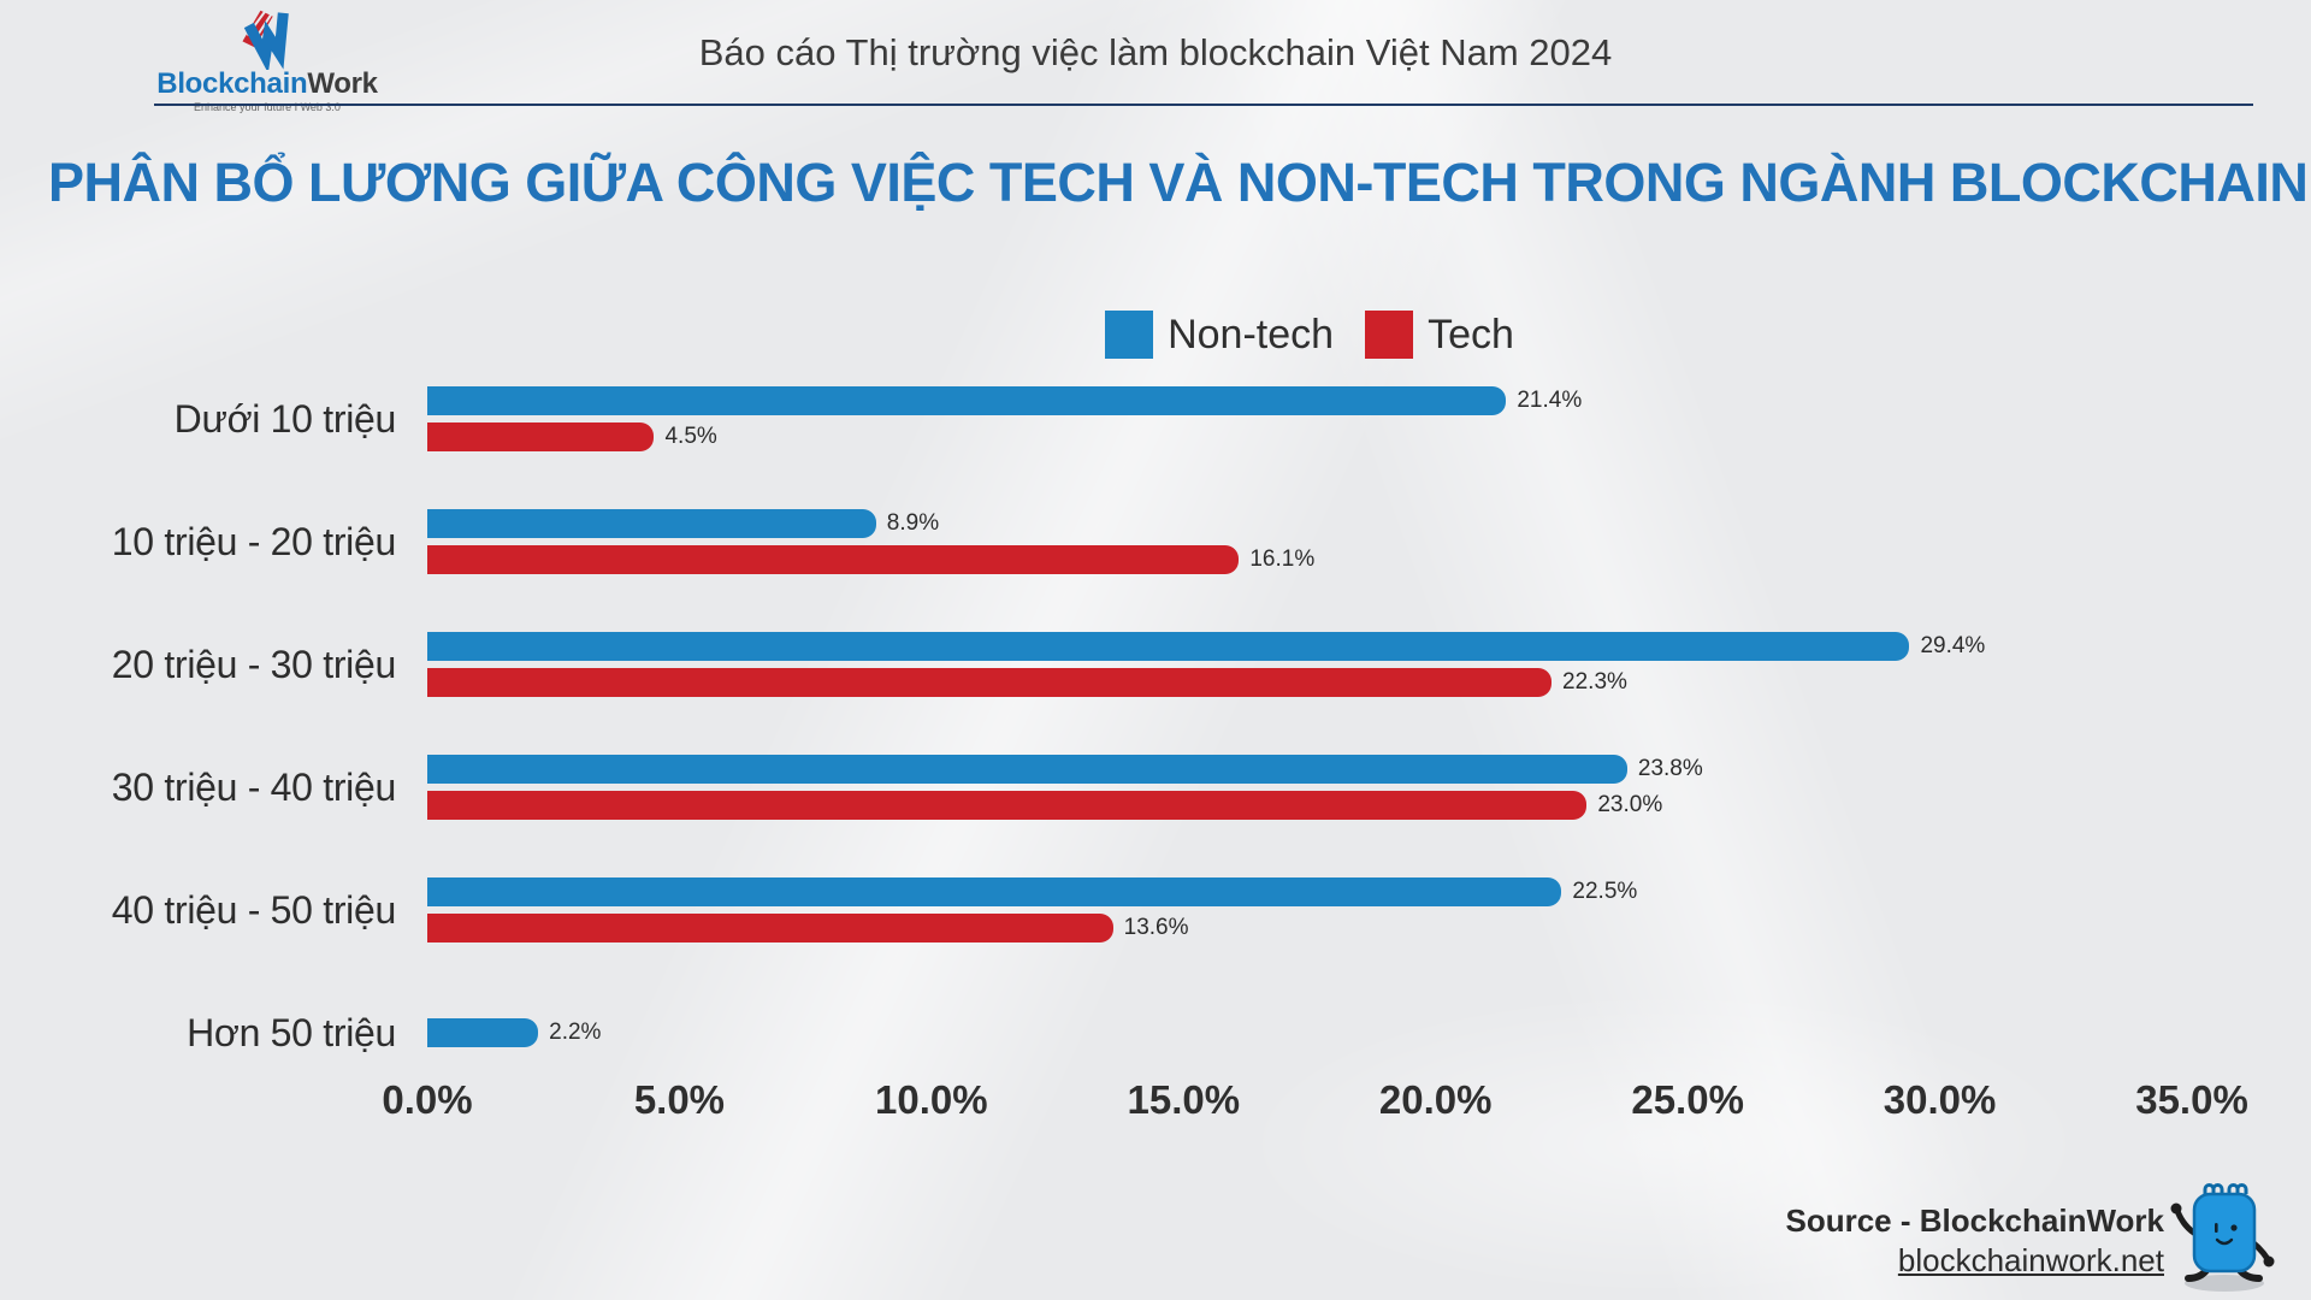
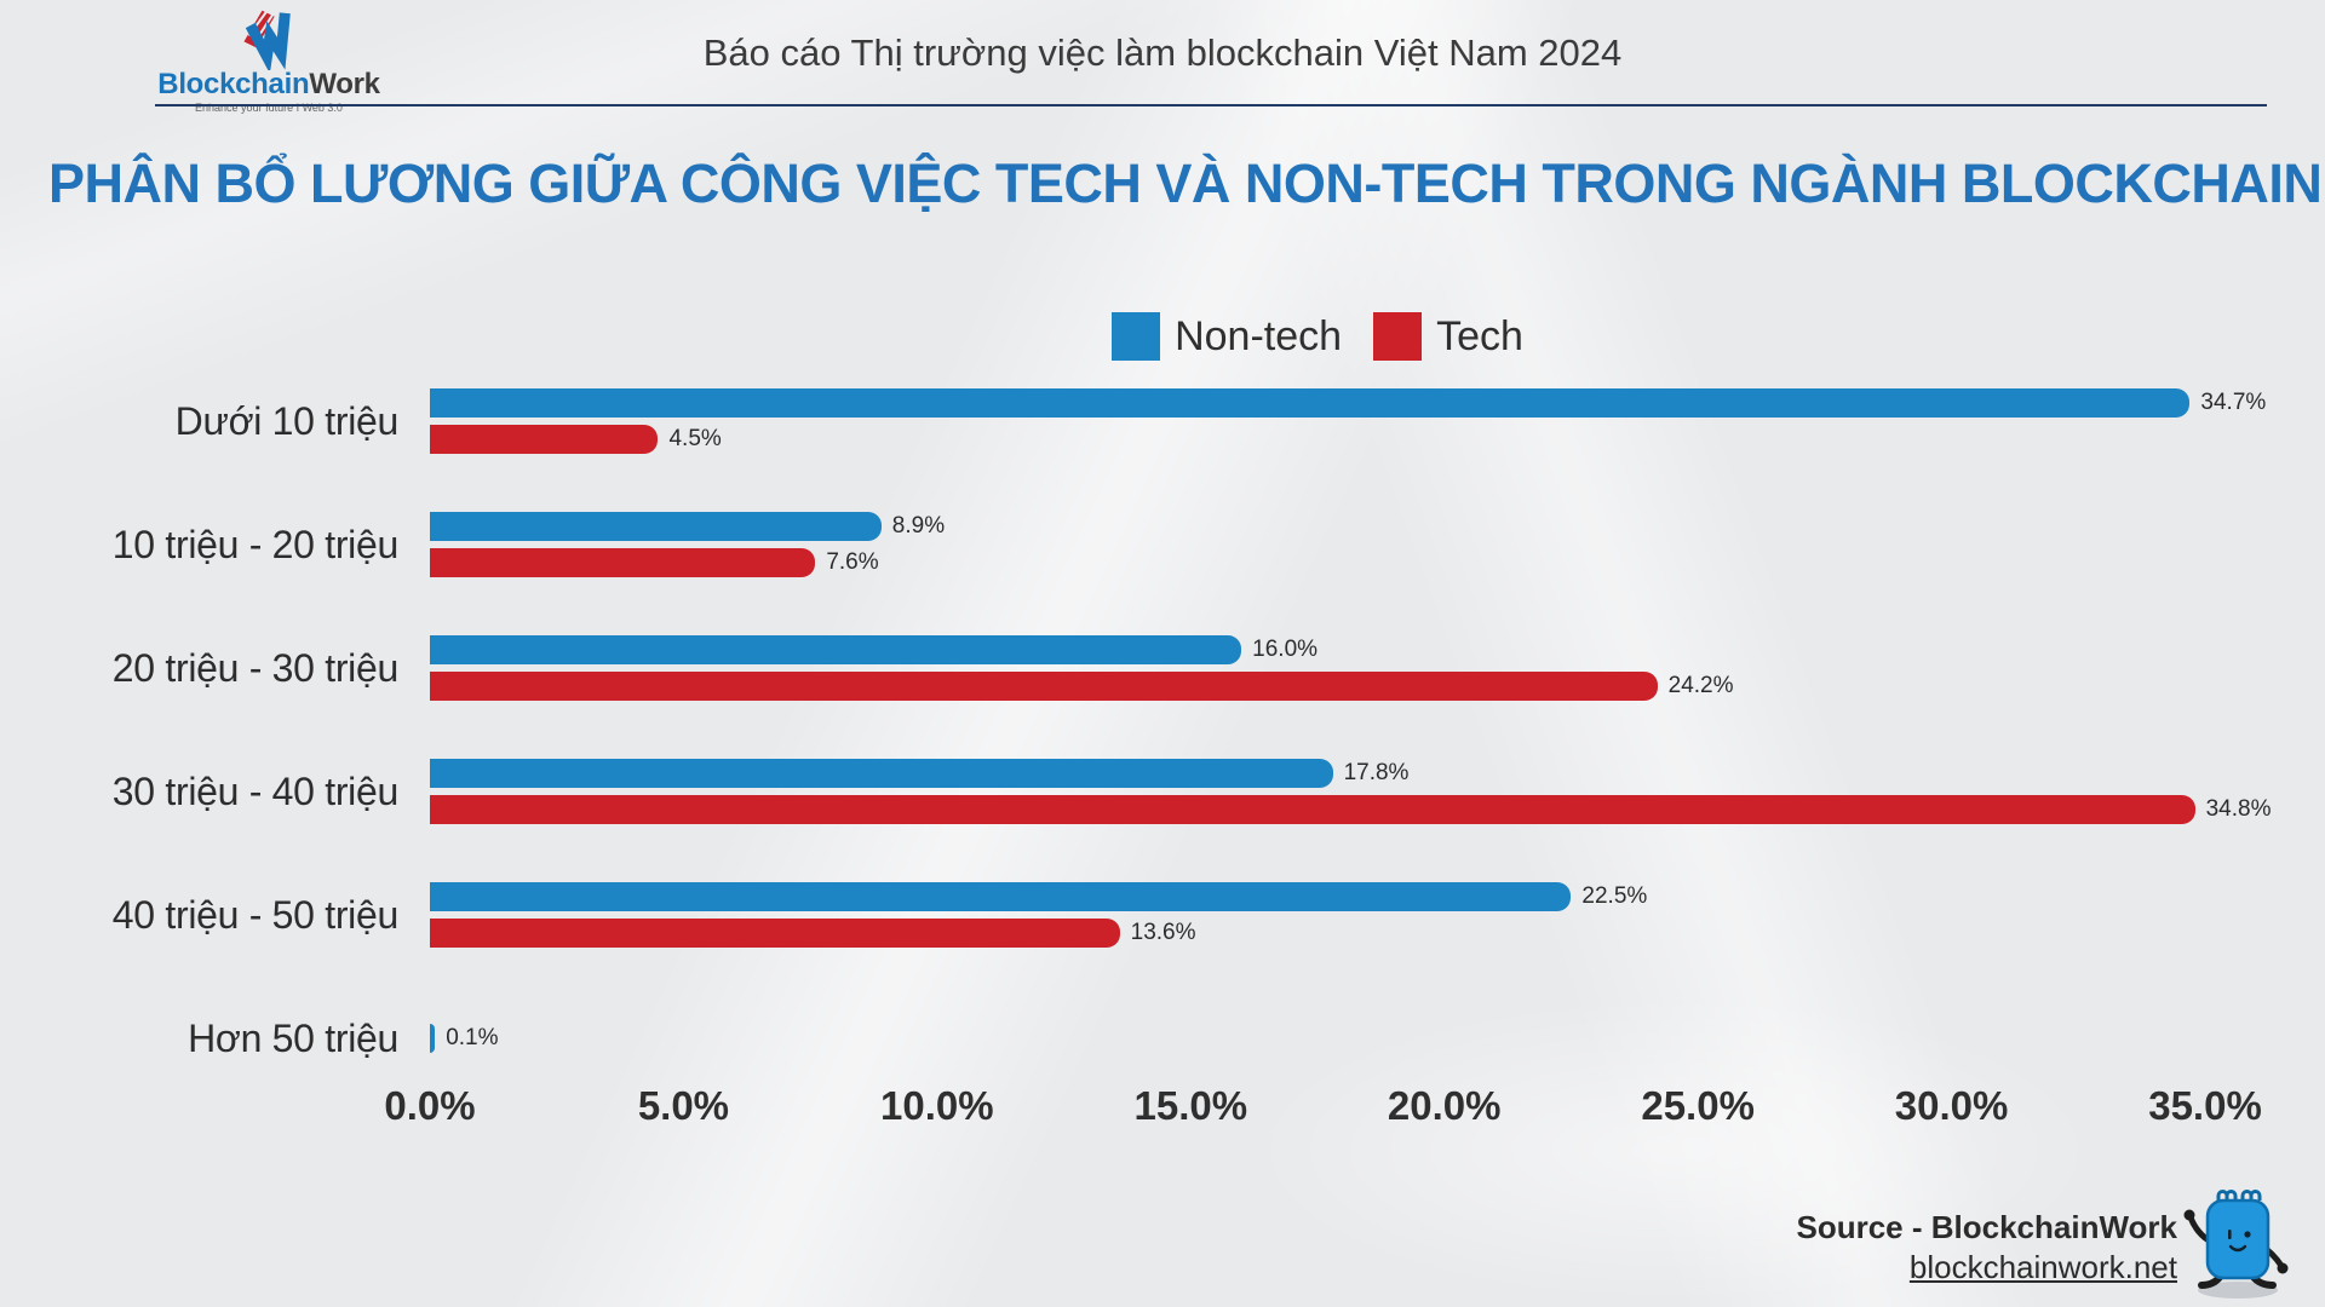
Non-tech/Dưới 10 triệu: 21.4% -> 34.7%
Tech/10 triệu - 20 triệu: 16.1% -> 7.6%
Non-tech/20 triệu - 30 triệu: 29.4% -> 16.0%
Tech/20 triệu - 30 triệu: 22.3% -> 24.2%
Non-tech/30 triệu - 40 triệu: 23.8% -> 17.8%
Tech/30 triệu - 40 triệu: 23.0% -> 34.8%
Non-tech/Hơn 50 triệu: 2.2% -> 0.1%
